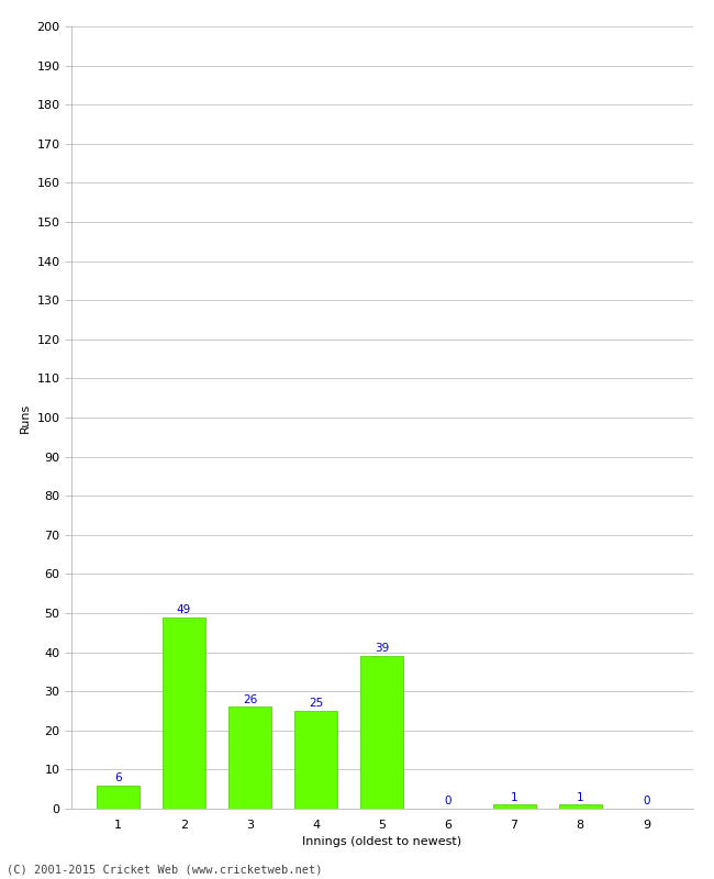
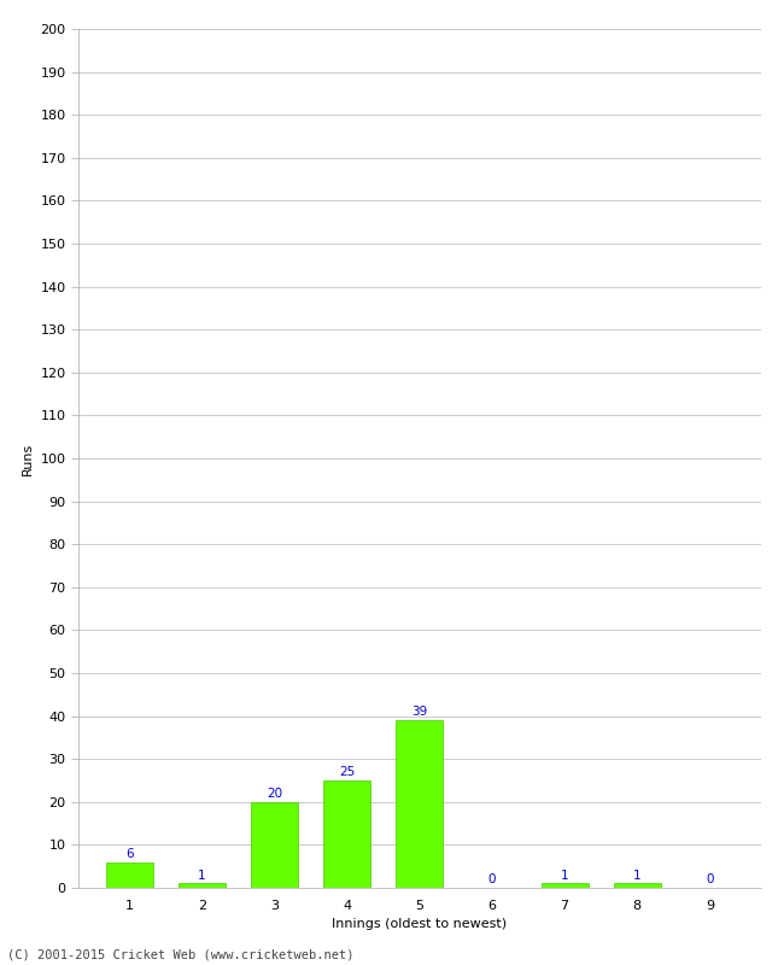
2: 49 -> 1
3: 26 -> 20
